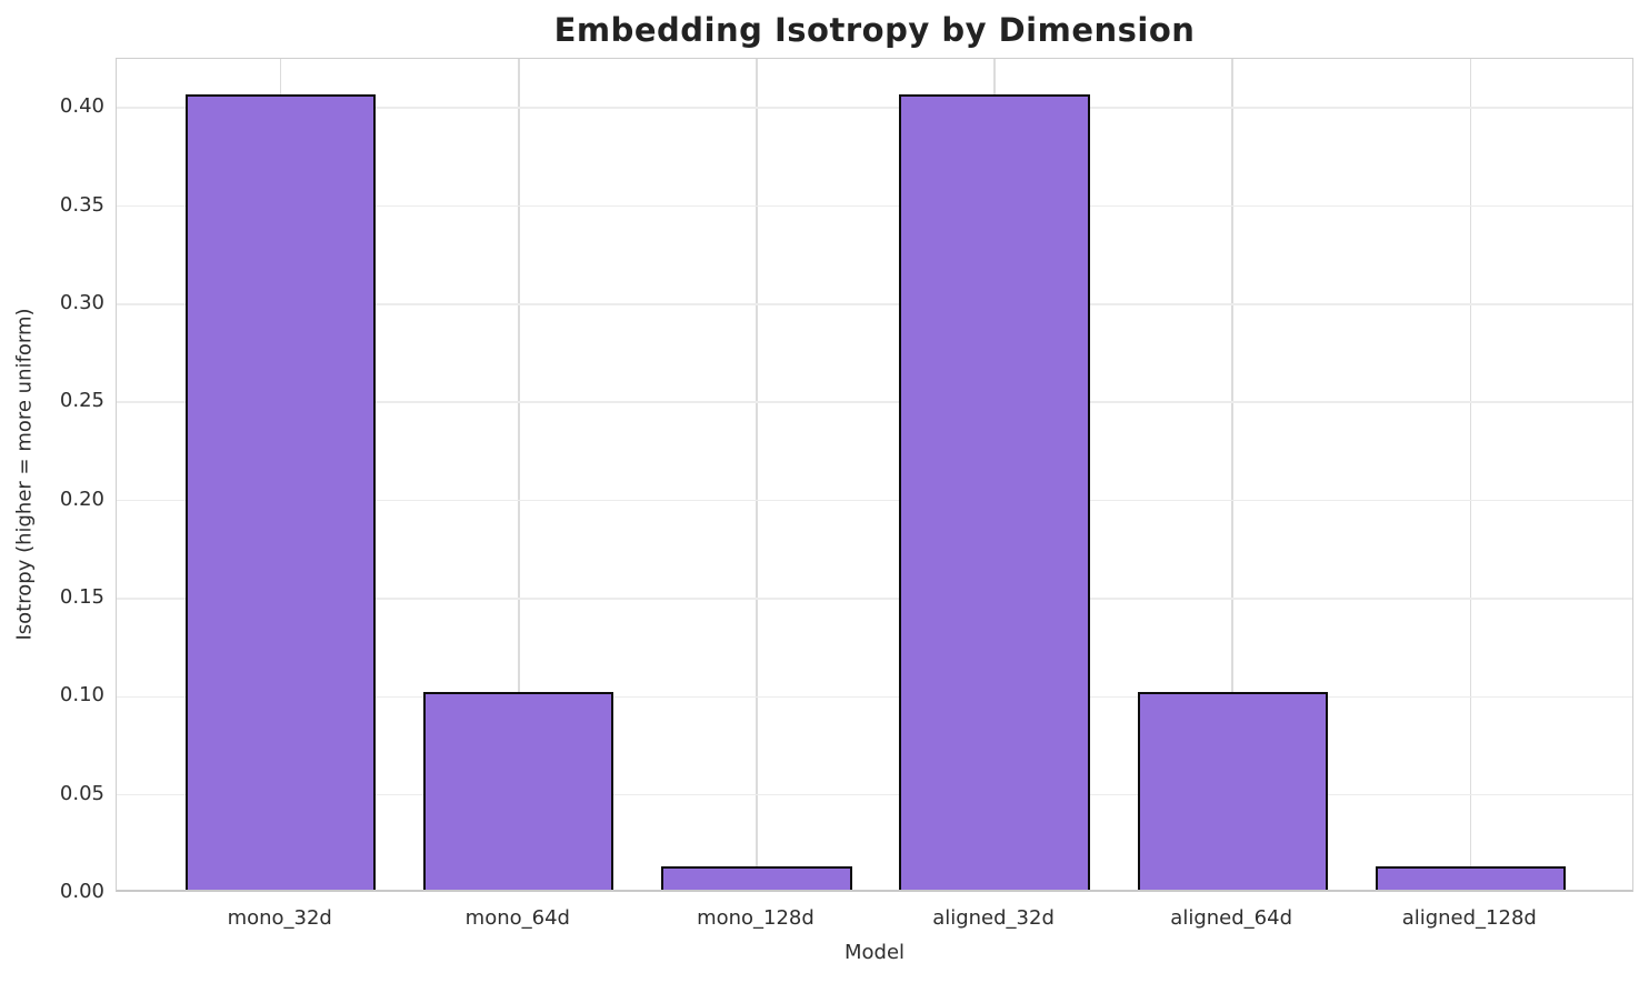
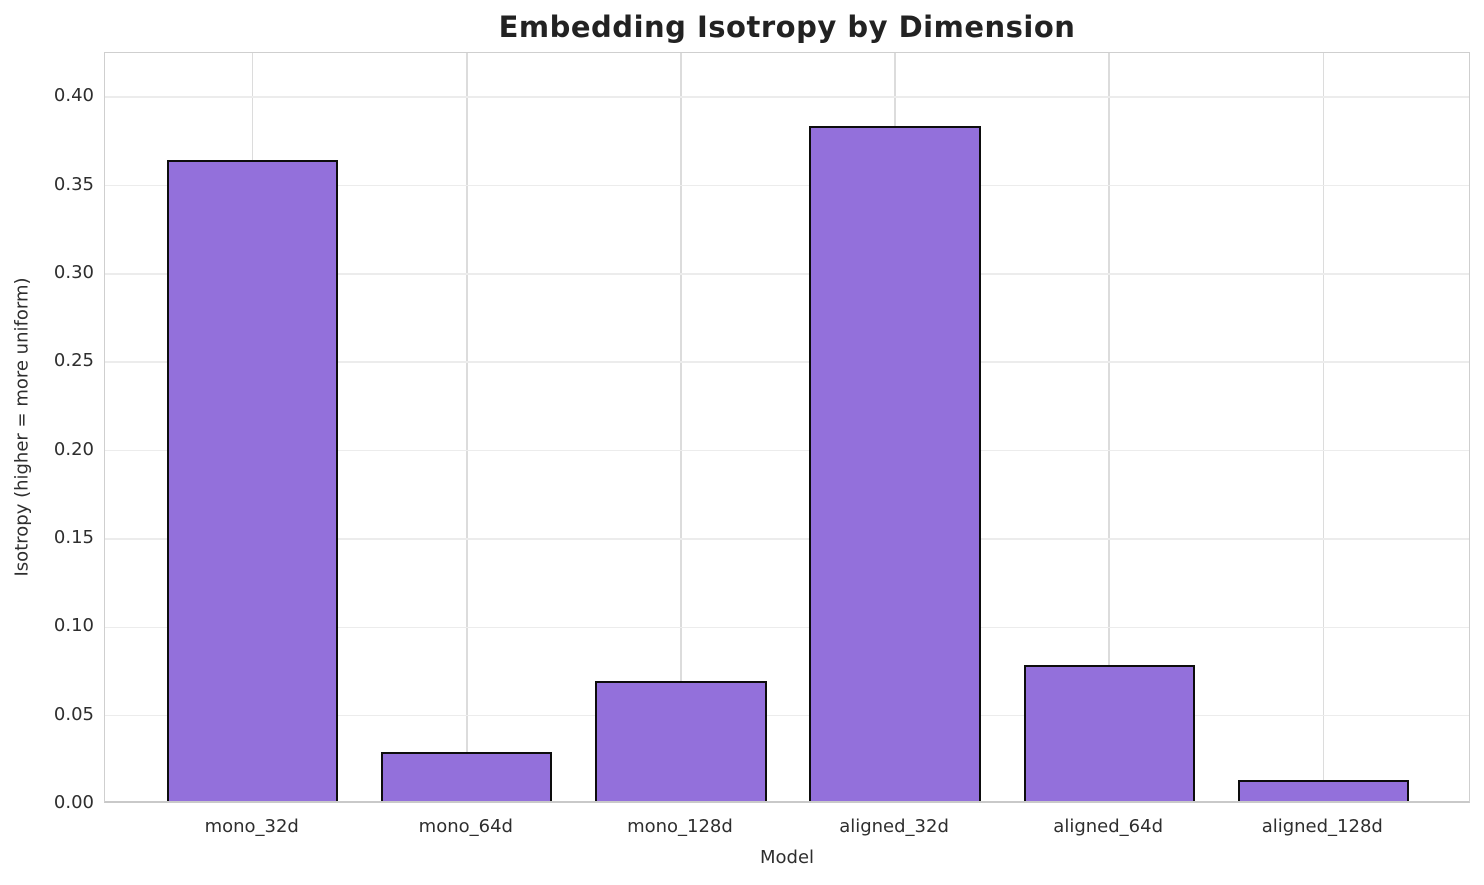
mono_32d: 0.405 -> 0.363
mono_64d: 0.101 -> 0.028
mono_128d: 0.012 -> 0.068
aligned_32d: 0.405 -> 0.382
aligned_64d: 0.101 -> 0.077
